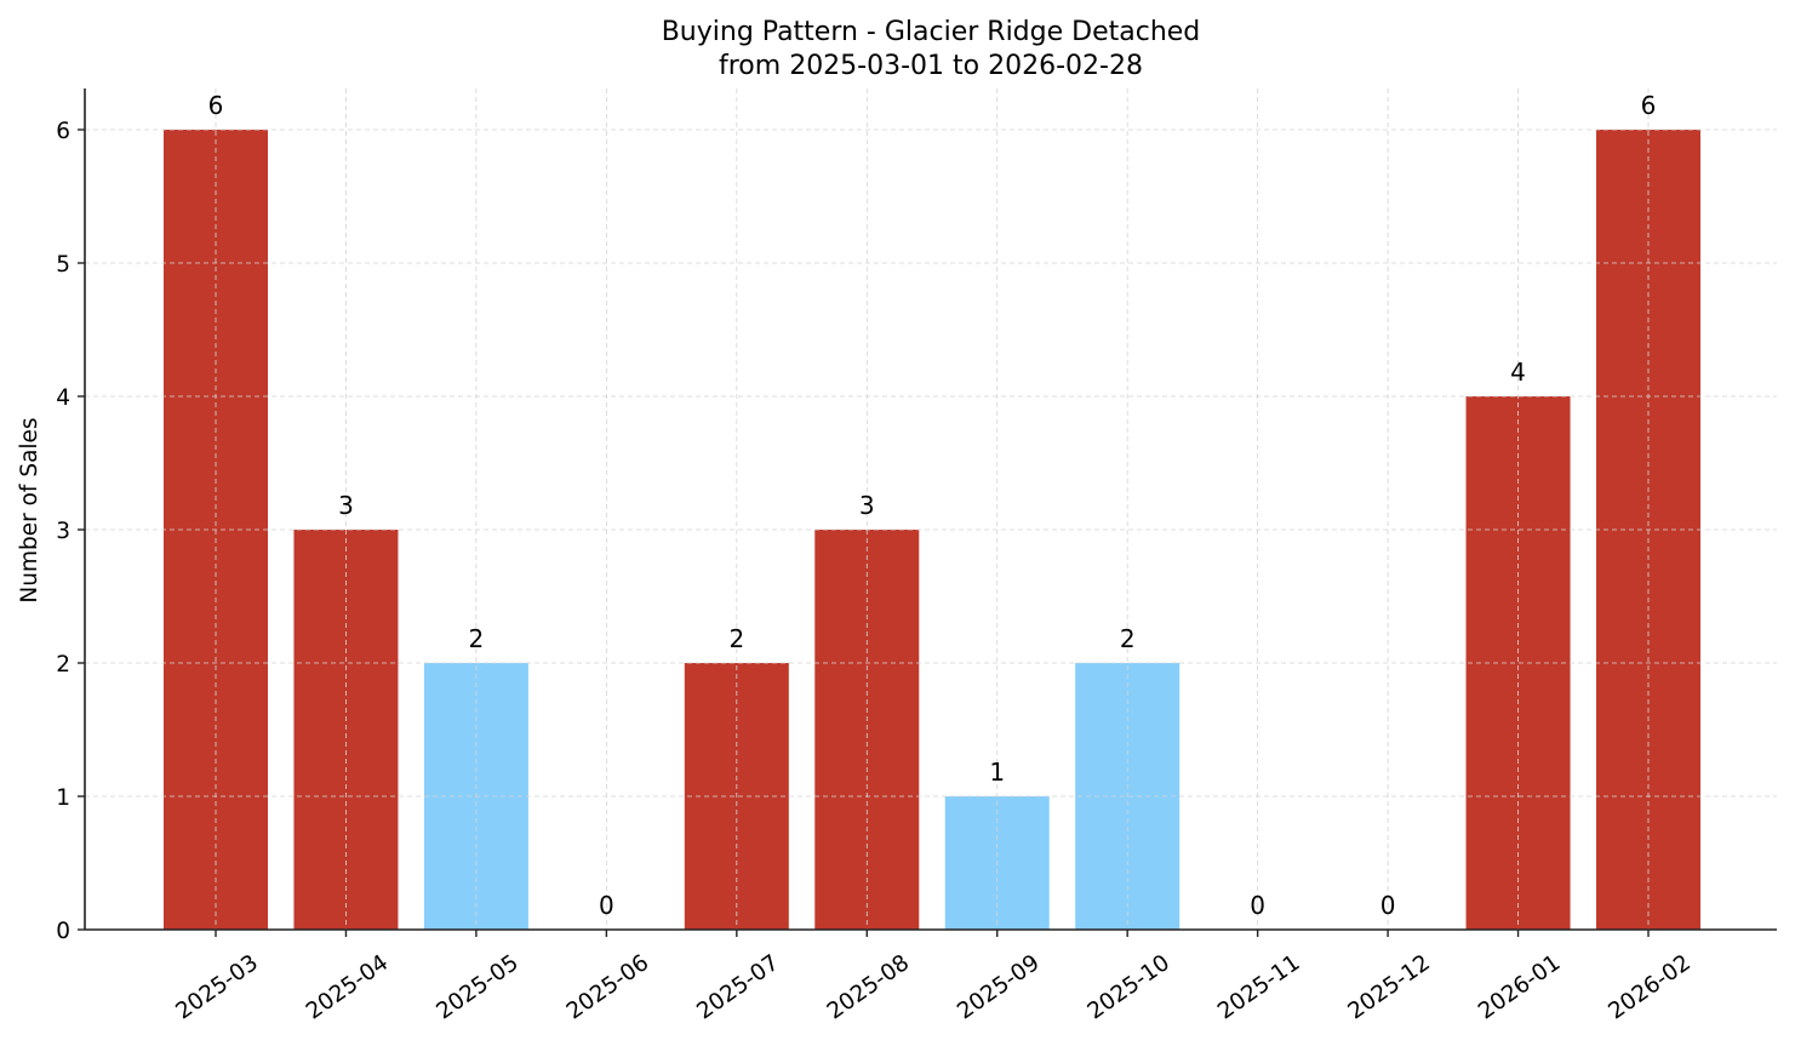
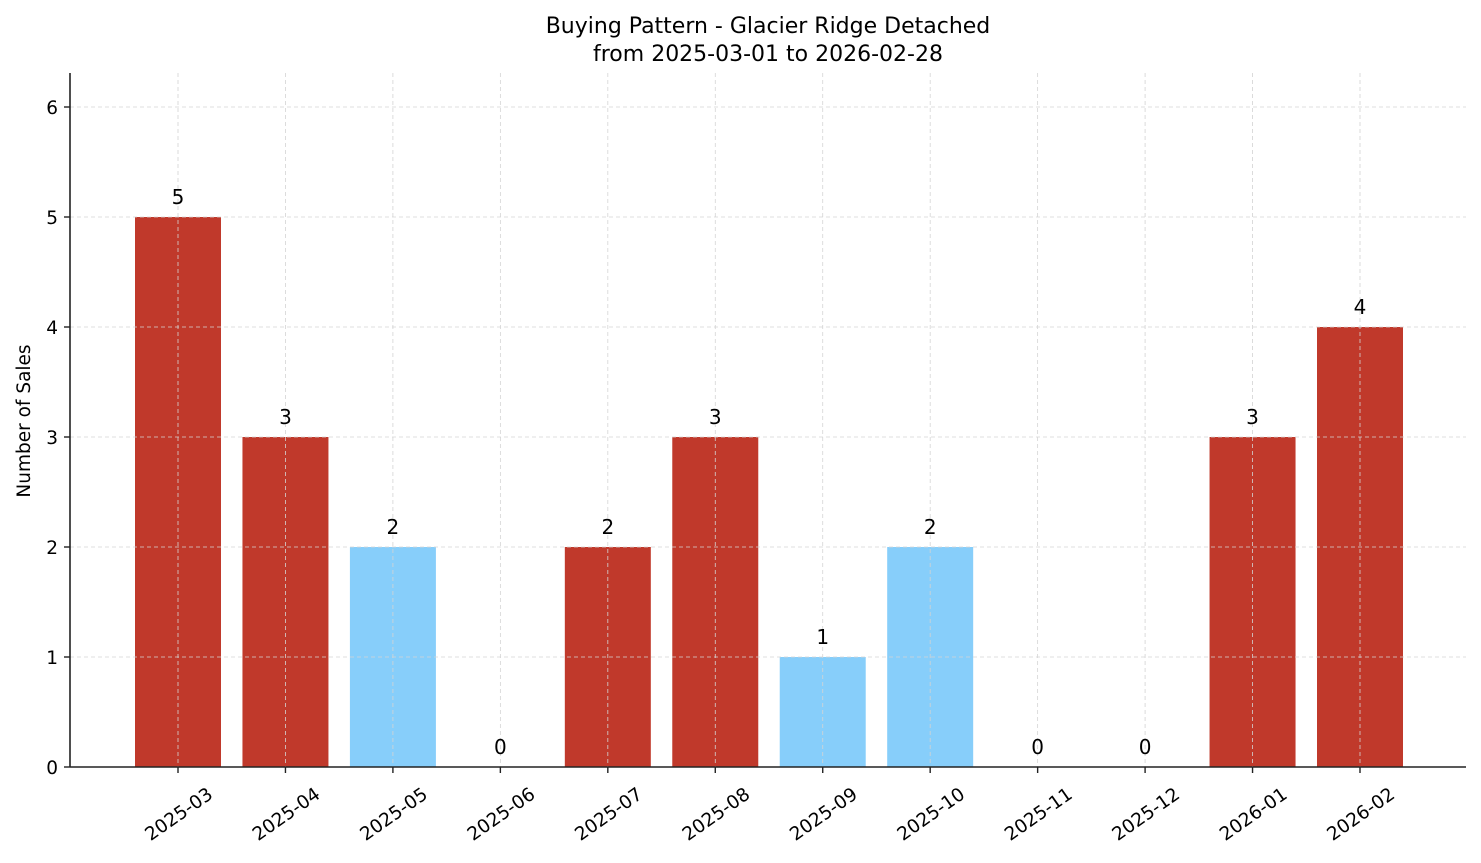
2025-03: 6 -> 5
2026-01: 4 -> 3
2026-02: 6 -> 4
